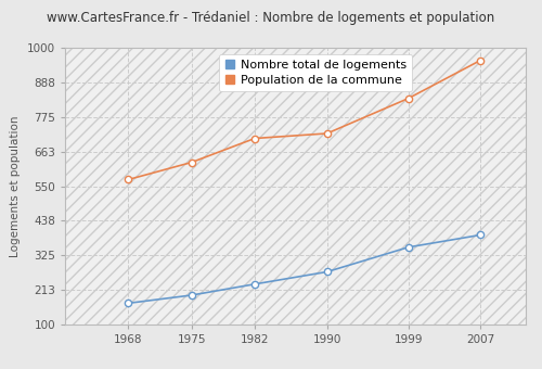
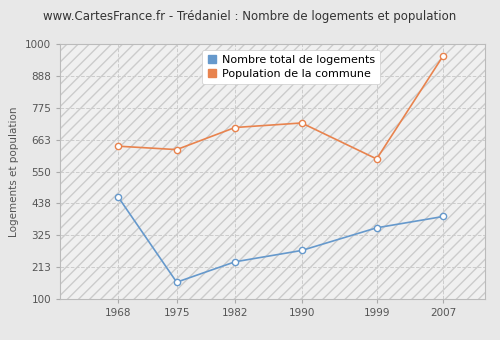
Nombre total de logements/1968: 170 -> 460
Population de la commune/1968: 572 -> 640
Nombre total de logements/1975: 196 -> 160
Population de la commune/1999: 836 -> 595
